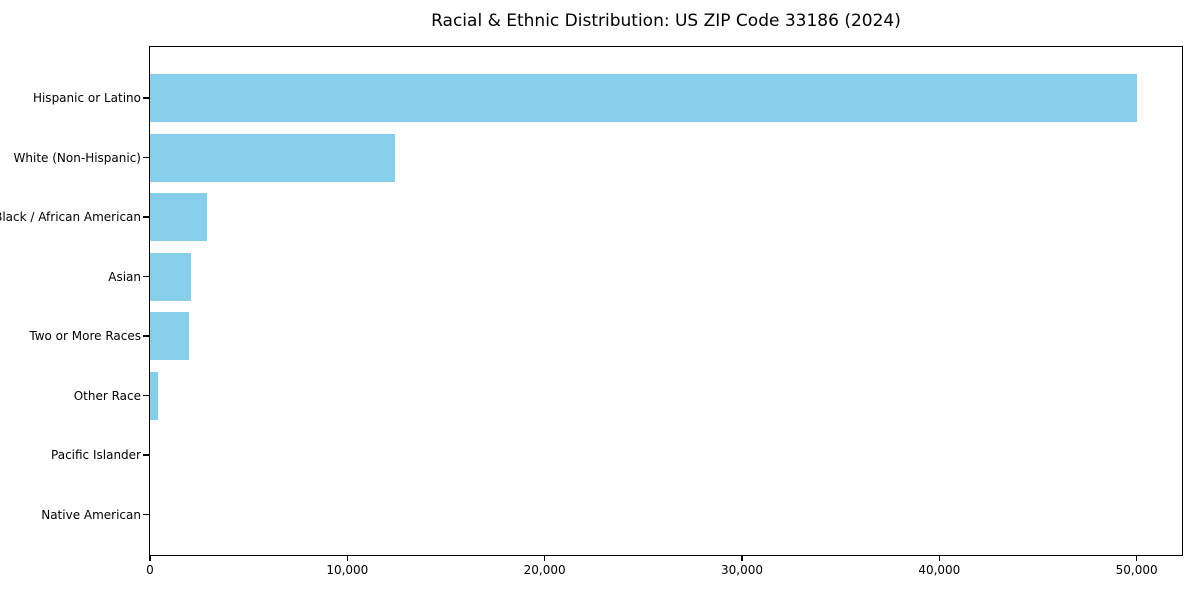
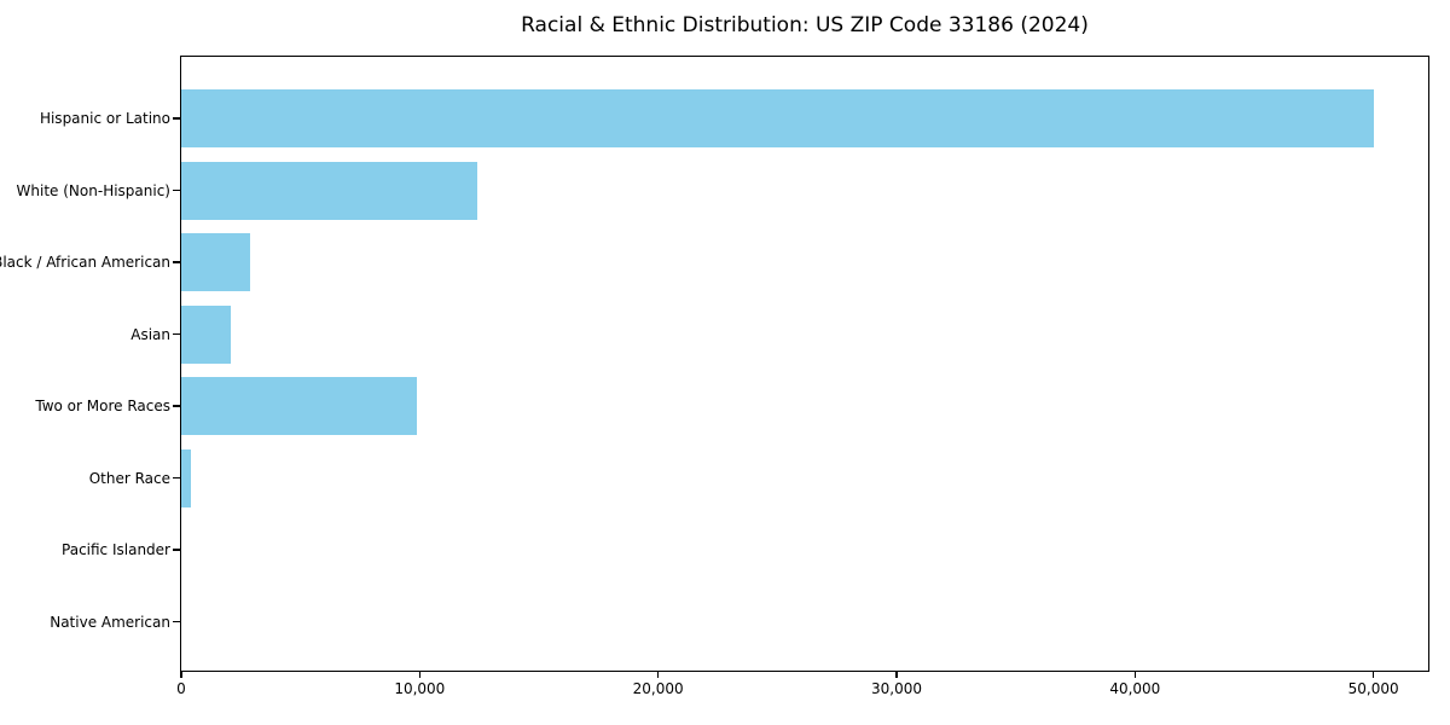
Two or More Races: 2000 -> 9900
